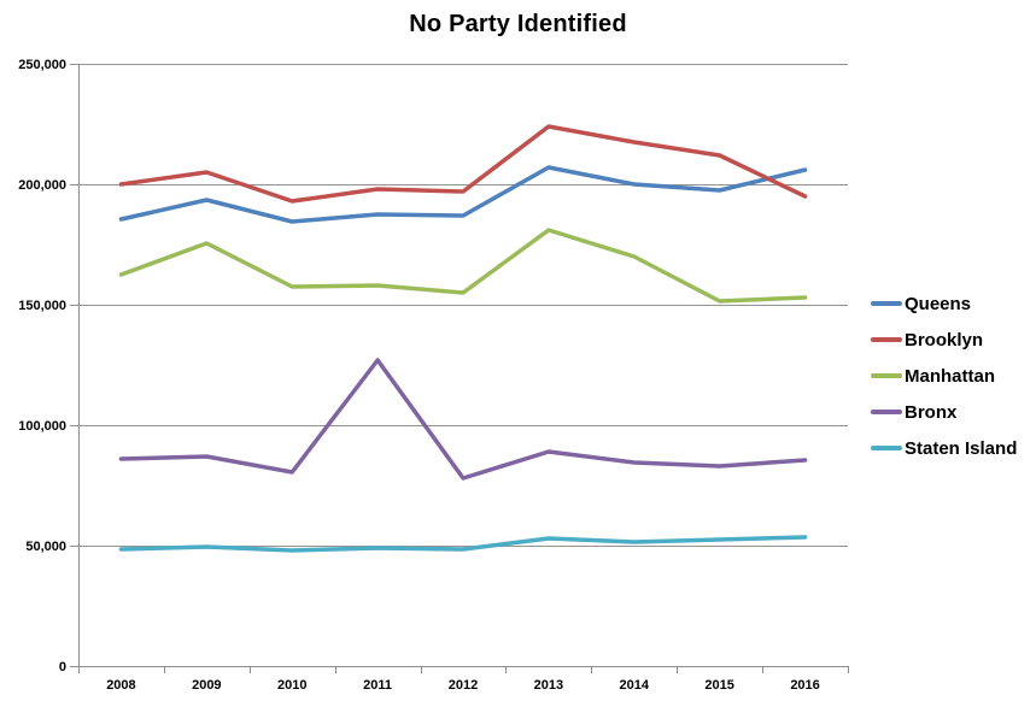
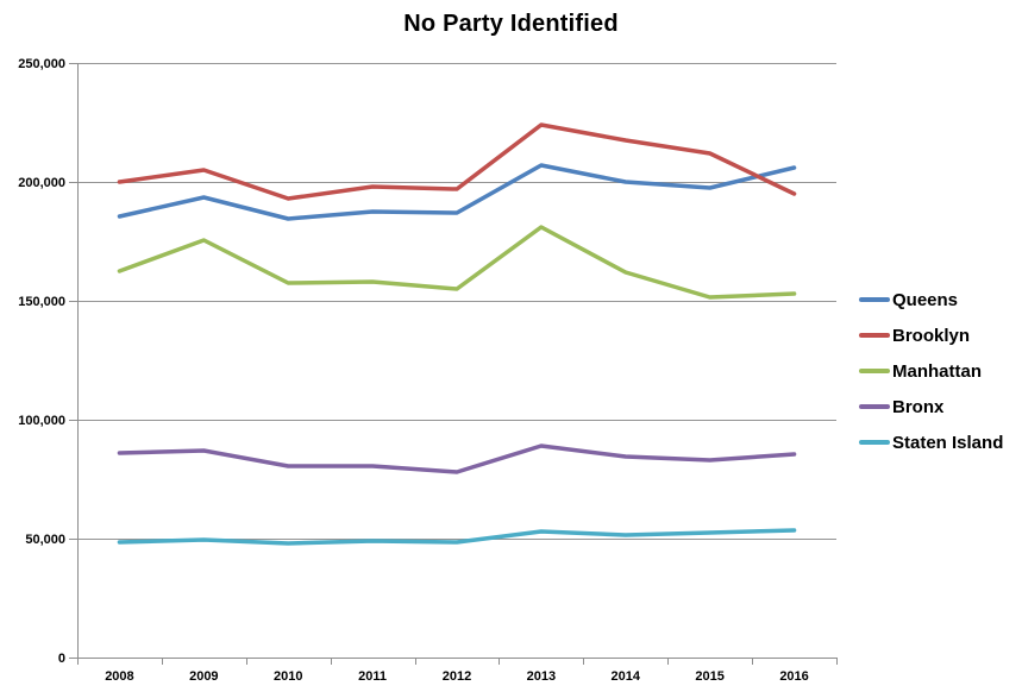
Bronx/2011: 127000 -> 80000
Manhattan/2014: 170000 -> 162000
